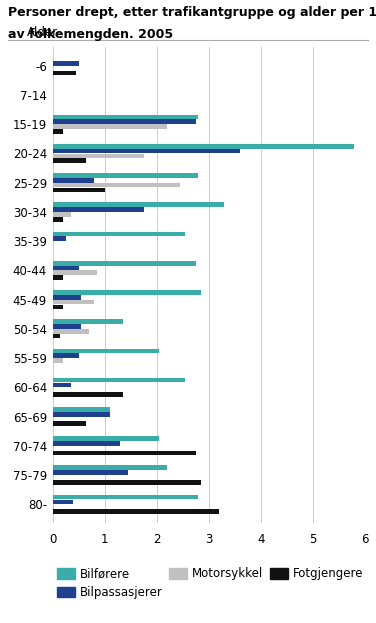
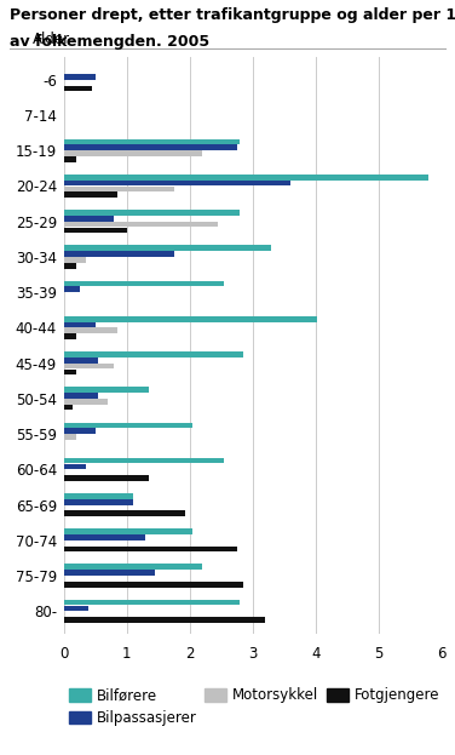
Fotgjengere/20-24: 0.65 -> 0.86
Bilførere/40-44: 2.75 -> 4.02
Fotgjengere/65-69: 0.65 -> 1.92
